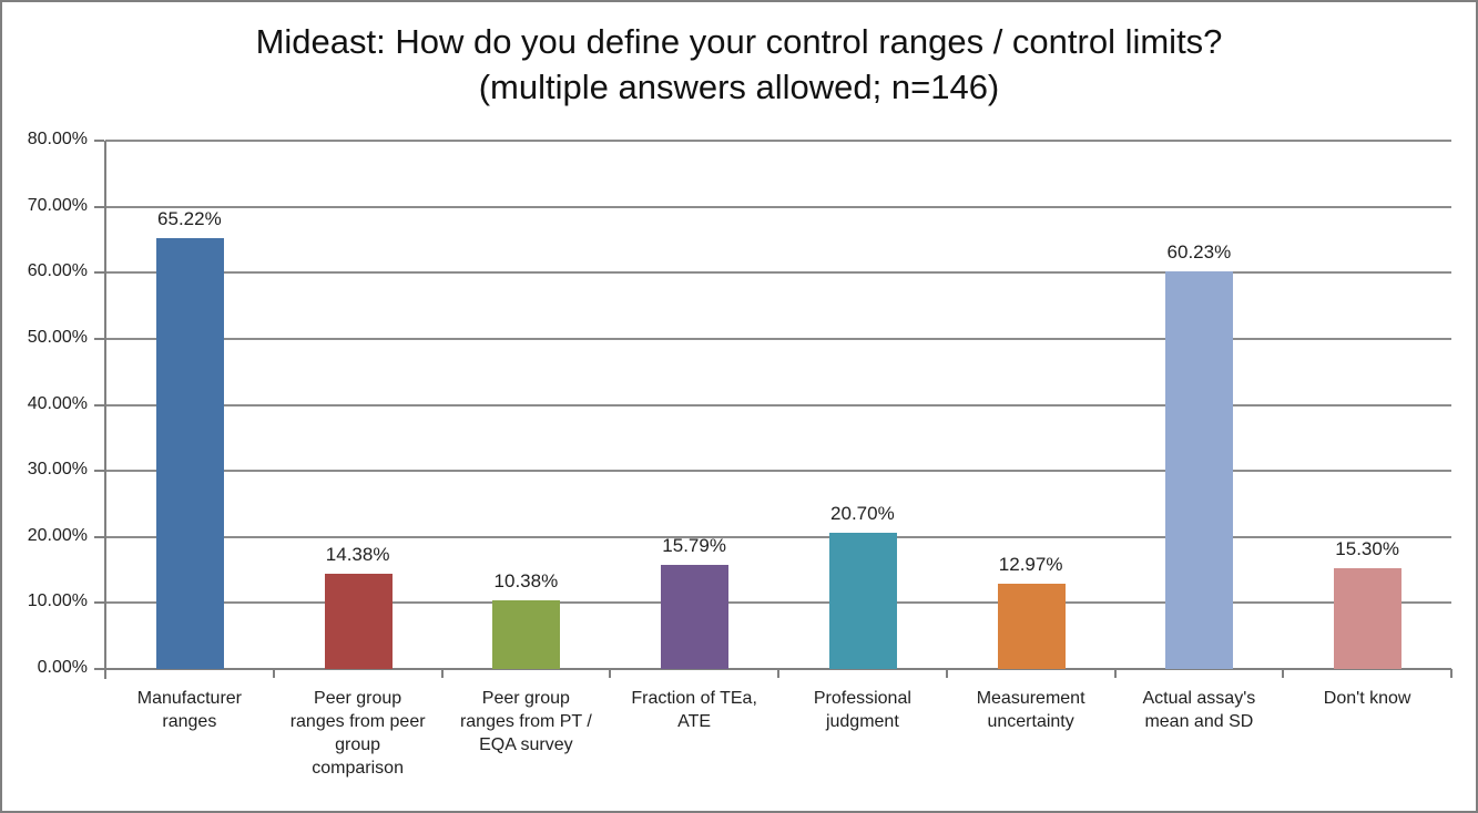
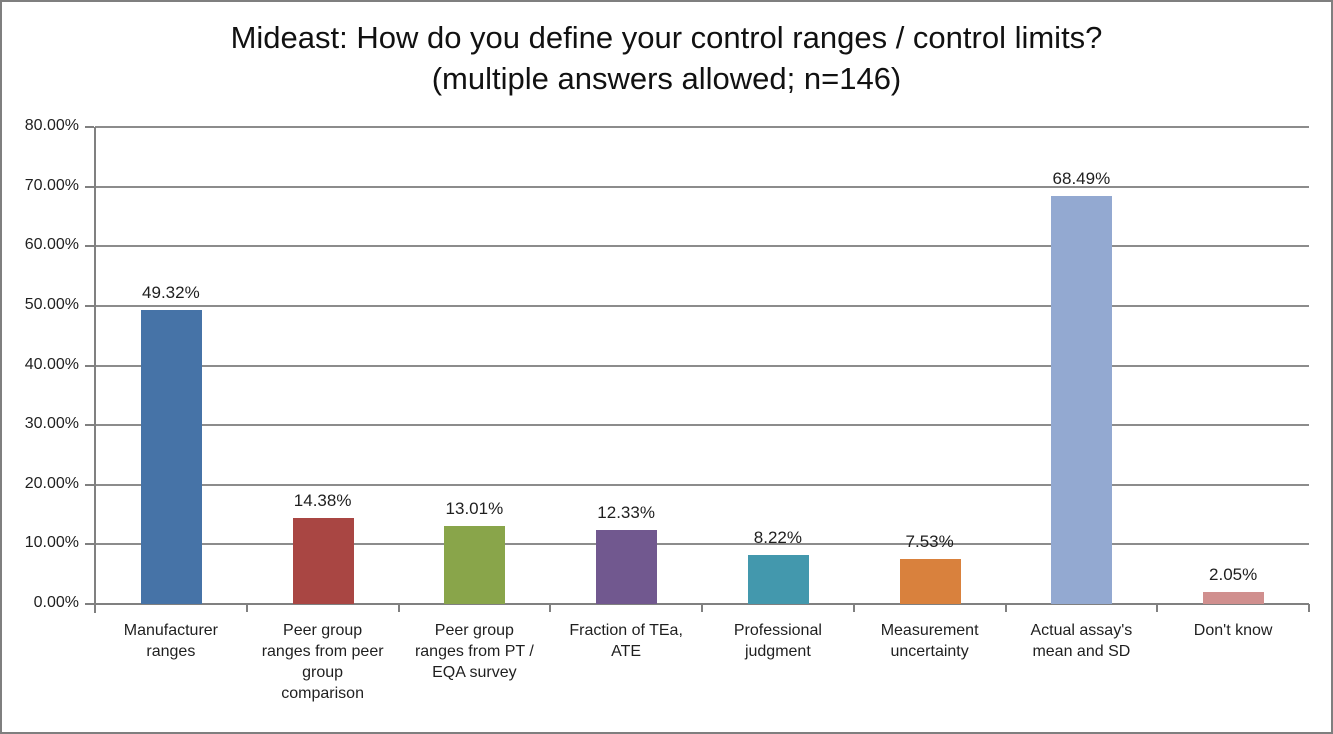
Manufacturer ranges: 65.22% -> 49.32%
Peer group ranges from PT / EQA survey: 10.38% -> 13.01%
Fraction of TEa, ATE: 15.79% -> 12.33%
Professional judgment: 20.70% -> 8.22%
Measurement uncertainty: 12.97% -> 7.53%
Actual assay's mean and SD: 60.23% -> 68.49%
Don't know: 15.30% -> 2.05%
